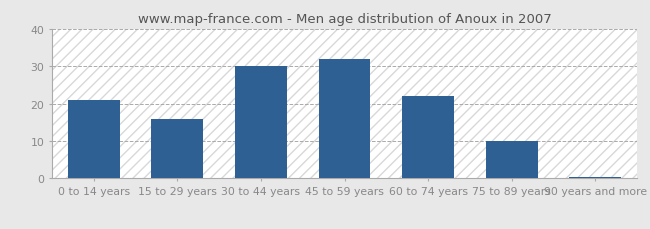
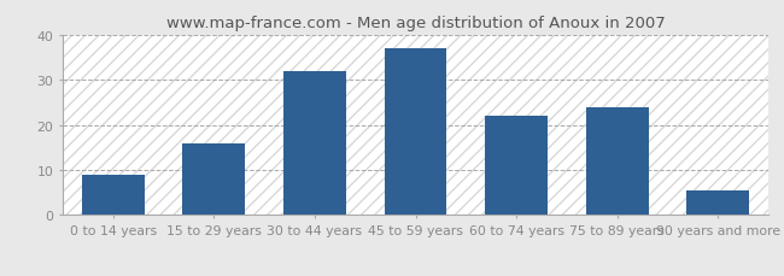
0 to 14 years: 21.0 -> 9.0
30 to 44 years: 30.0 -> 32.0
45 to 59 years: 32.0 -> 37.0
75 to 89 years: 10.0 -> 24.0
90 years and more: 0.5 -> 5.5
